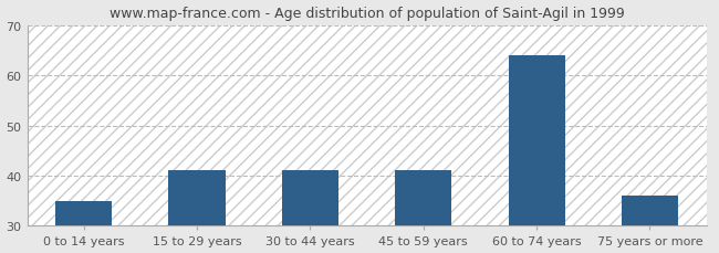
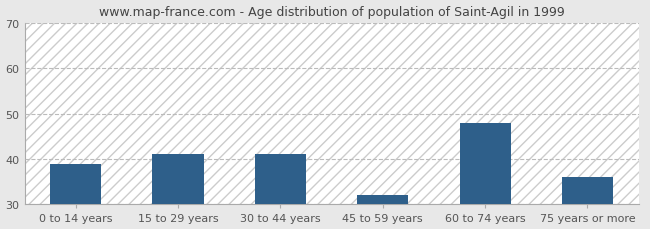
0 to 14 years: 35 -> 39
45 to 59 years: 41 -> 32
60 to 74 years: 64 -> 48
